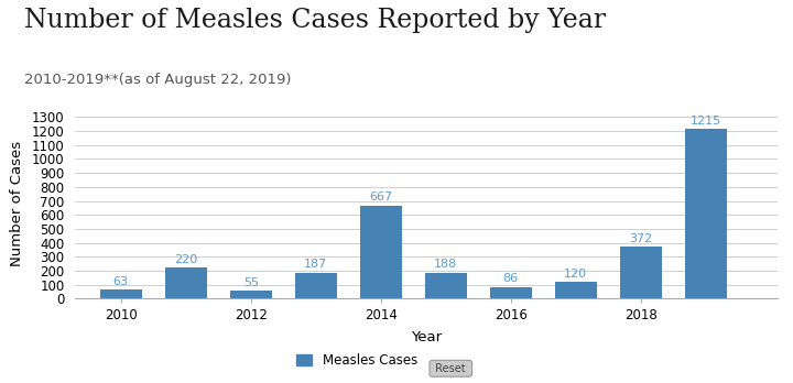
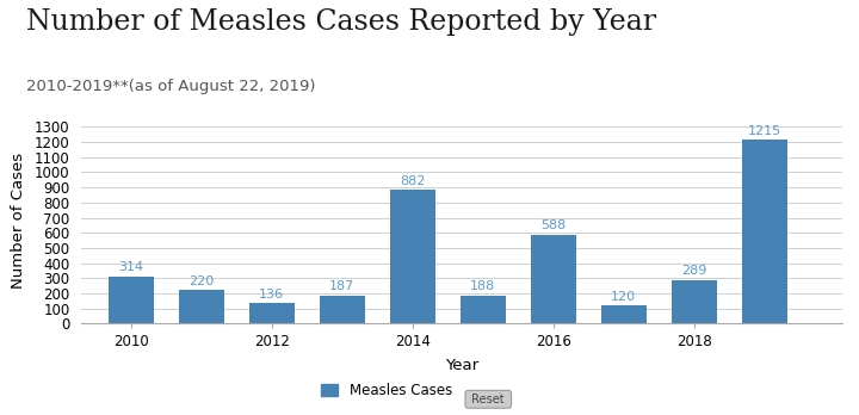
2010: 63 -> 314
2012: 55 -> 136
2014: 667 -> 882
2016: 86 -> 588
2018: 372 -> 289
